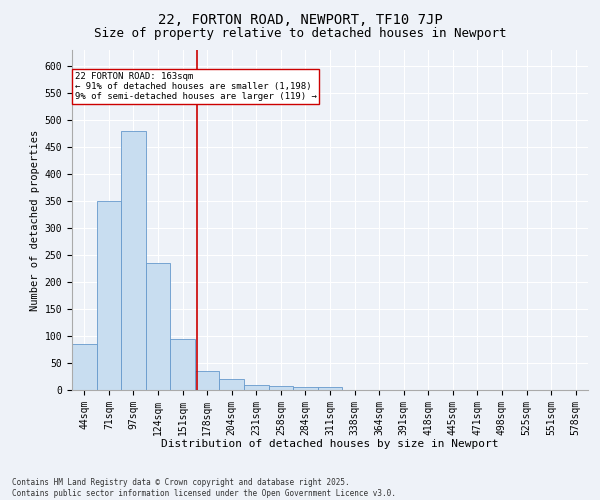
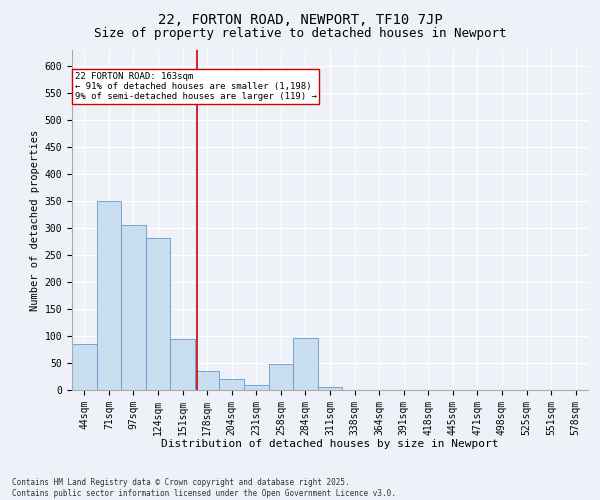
97sqm: 480 -> 306
124sqm: 235 -> 282
258sqm: 8 -> 48
284sqm: 5 -> 96
